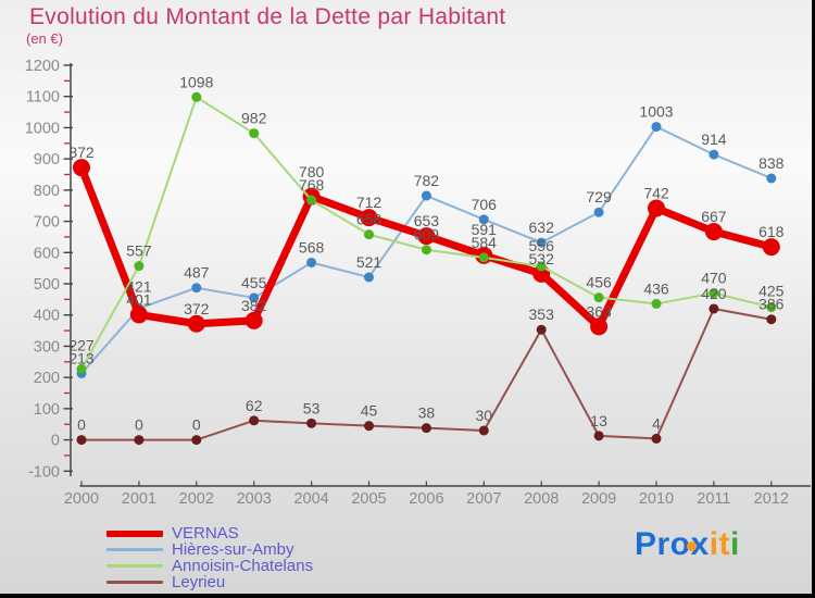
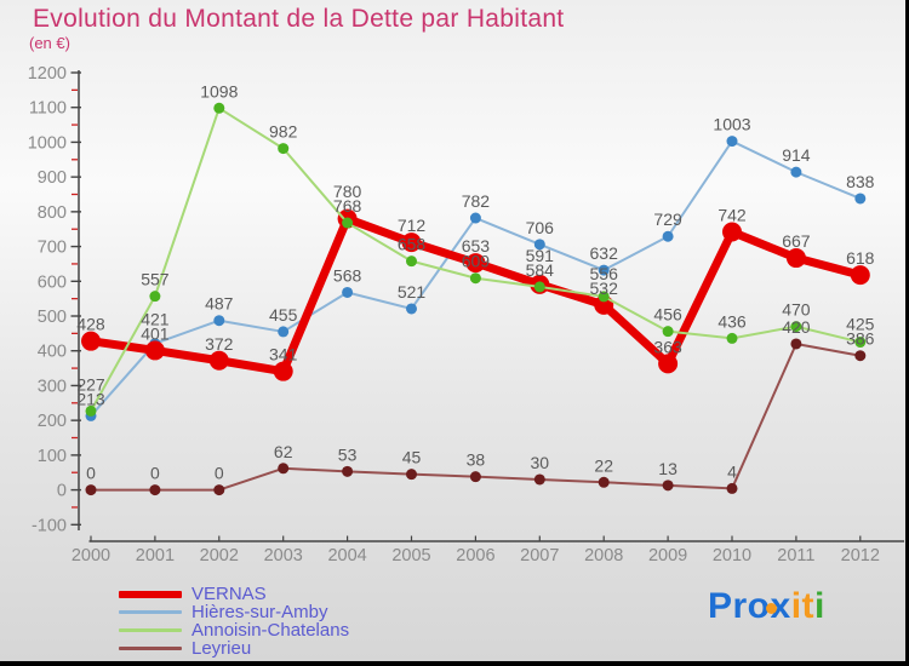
VERNAS/2000: 872 -> 428
VERNAS/2003: 382 -> 341
Leyrieu/2008: 353 -> 22
